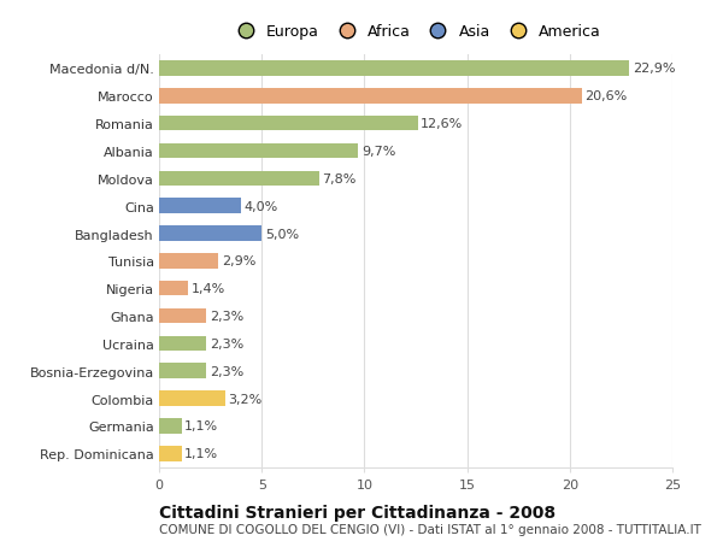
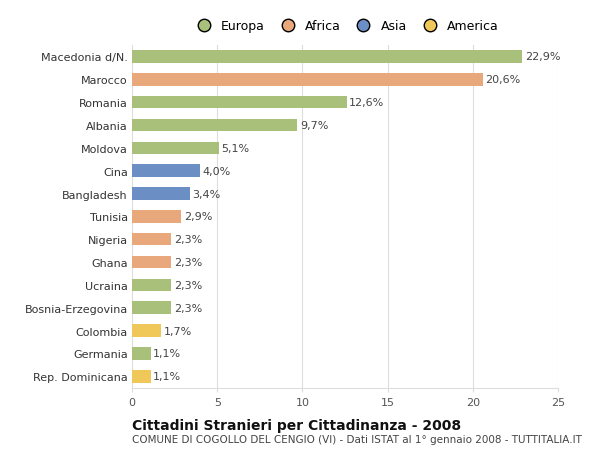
Moldova: 7,8% -> 5,1%
Bangladesh: 5,0% -> 3,4%
Nigeria: 1,4% -> 2,3%
Colombia: 3,2% -> 1,7%
